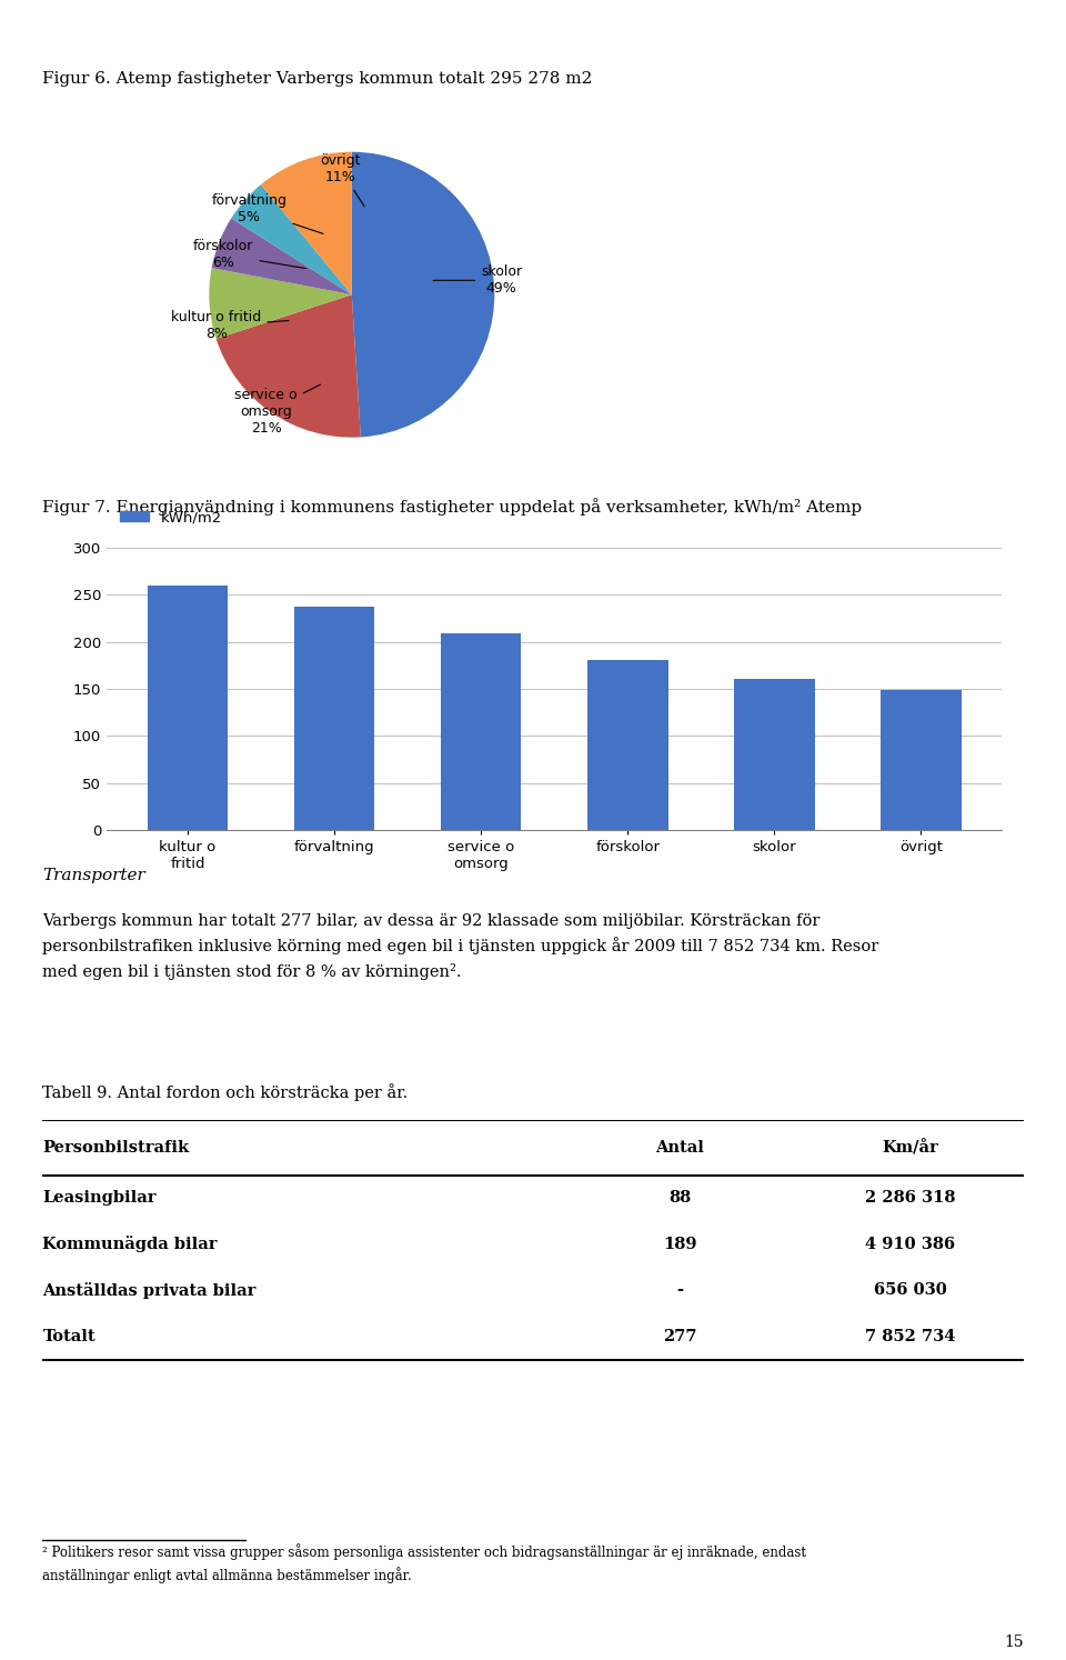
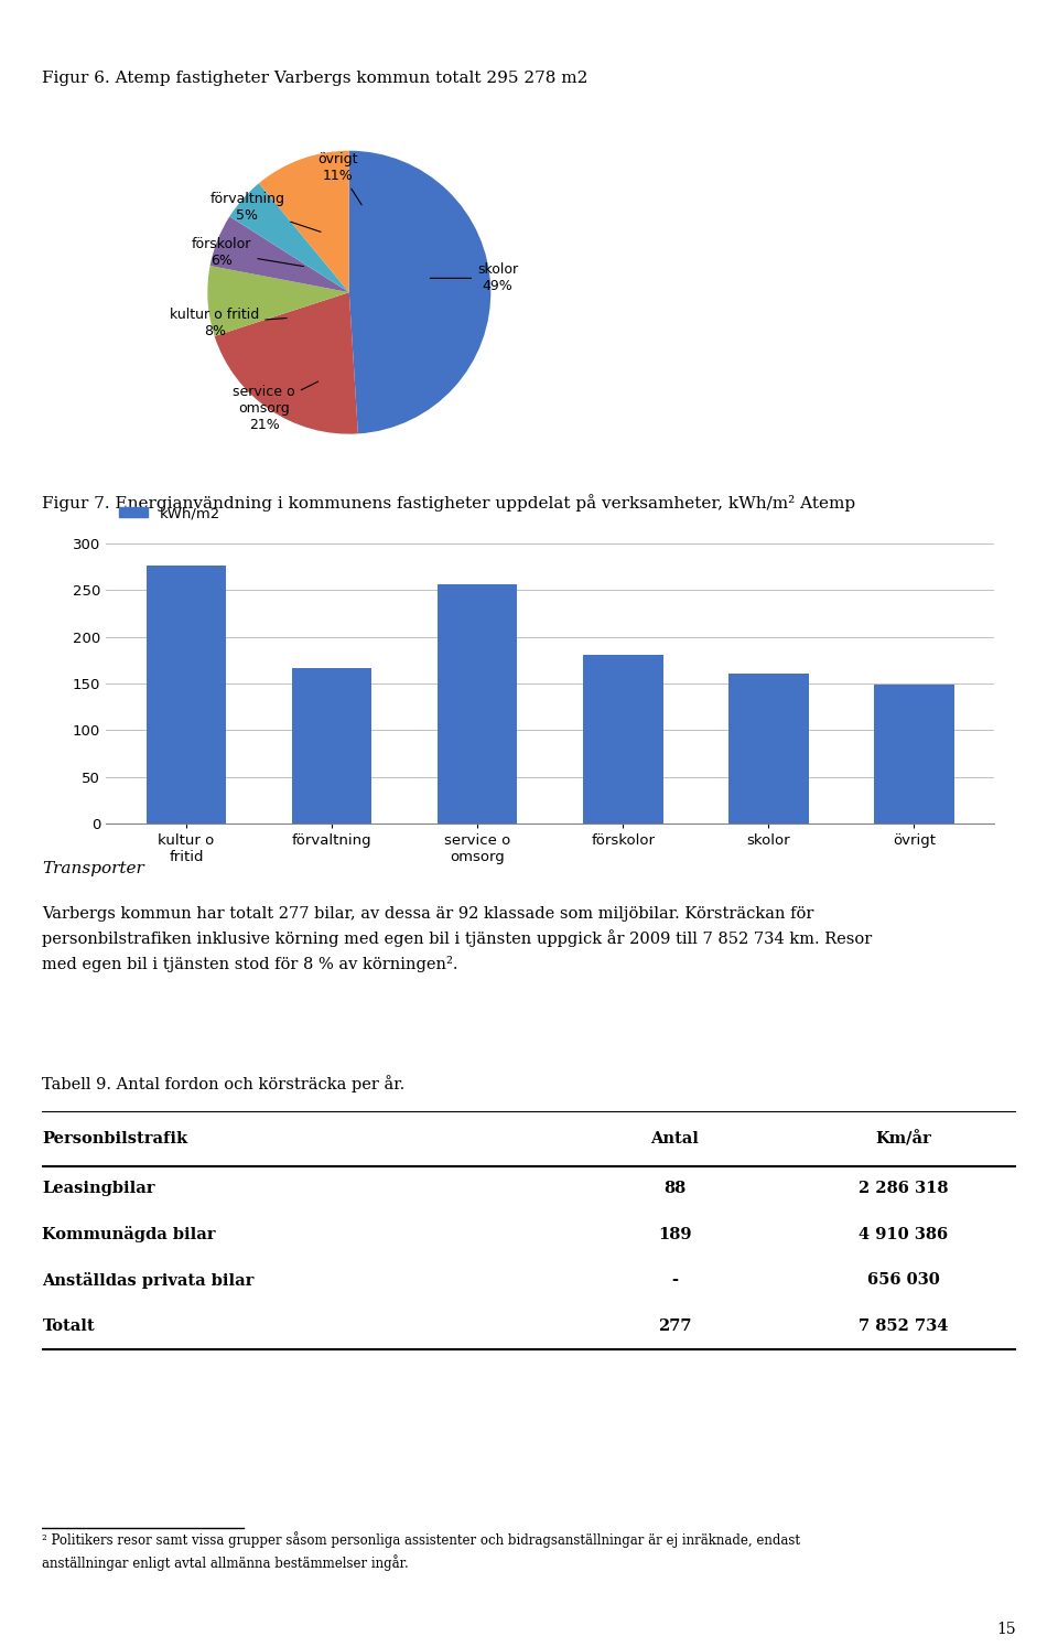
kultur o fritid: 260 -> 276
förvaltning: 237 -> 166
service o omsorg: 209 -> 256
